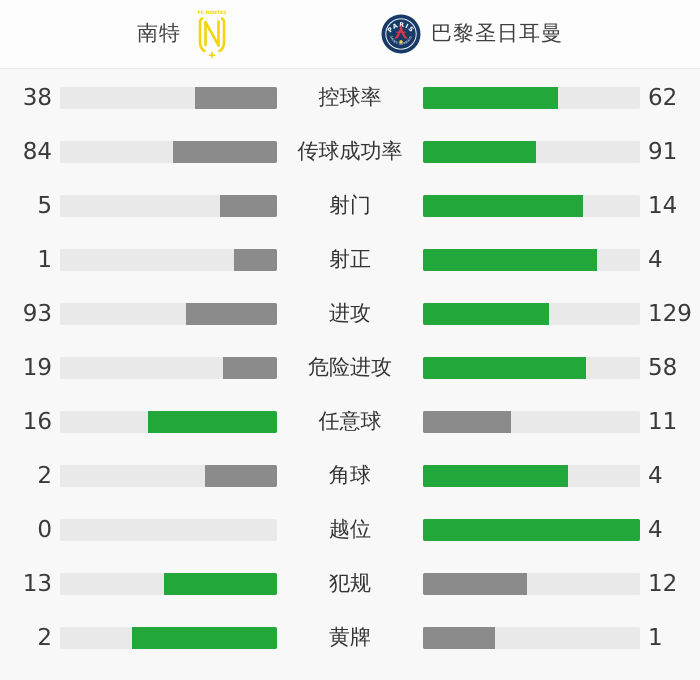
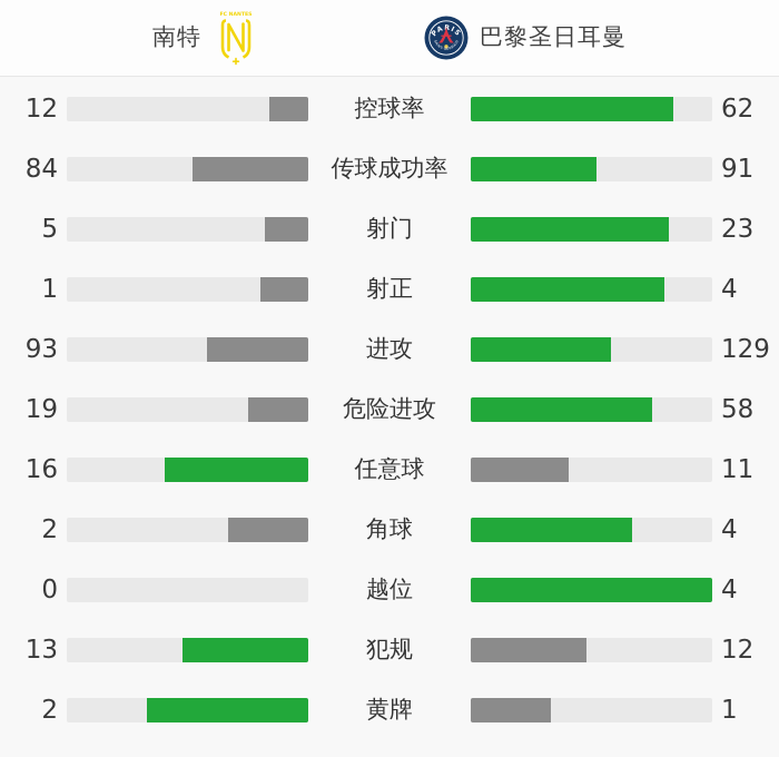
南特/控球率: 38 -> 12
巴黎圣日耳曼/射门: 14 -> 23
